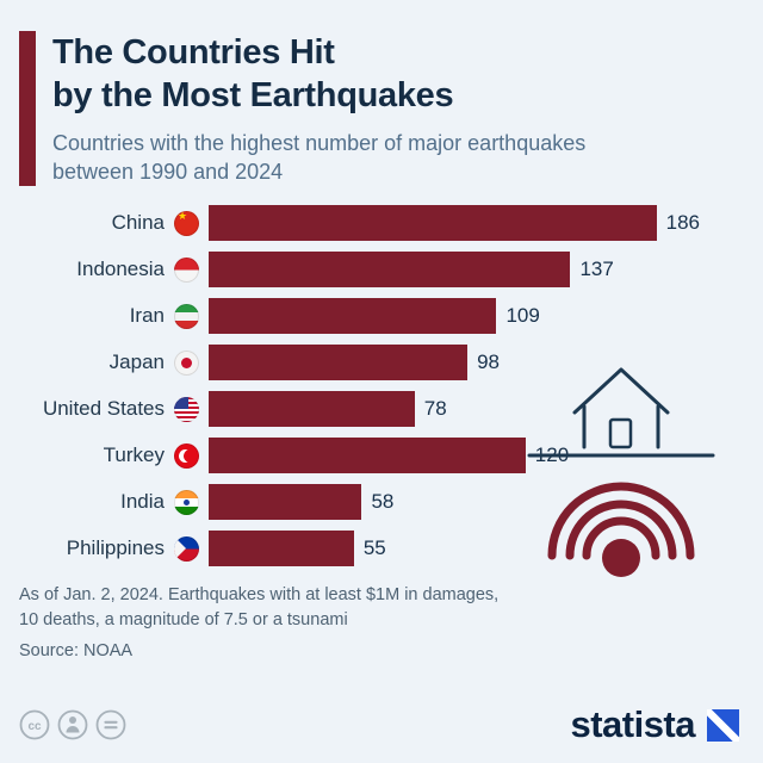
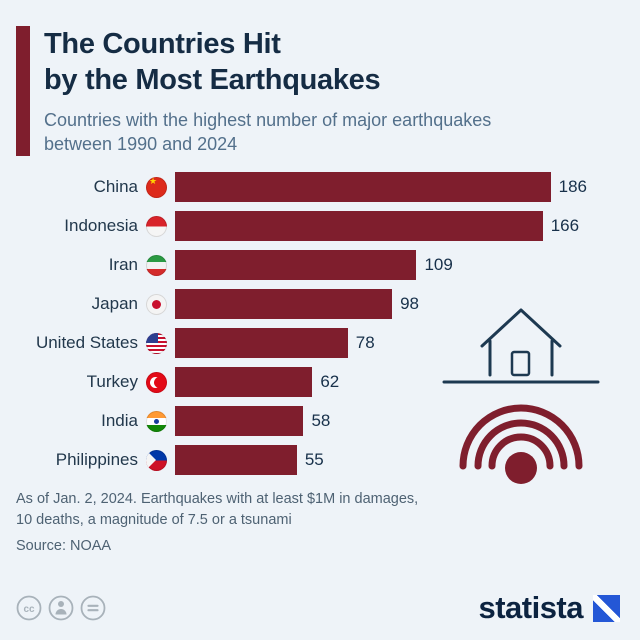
Indonesia: 137 -> 166
Turkey: 120 -> 62
